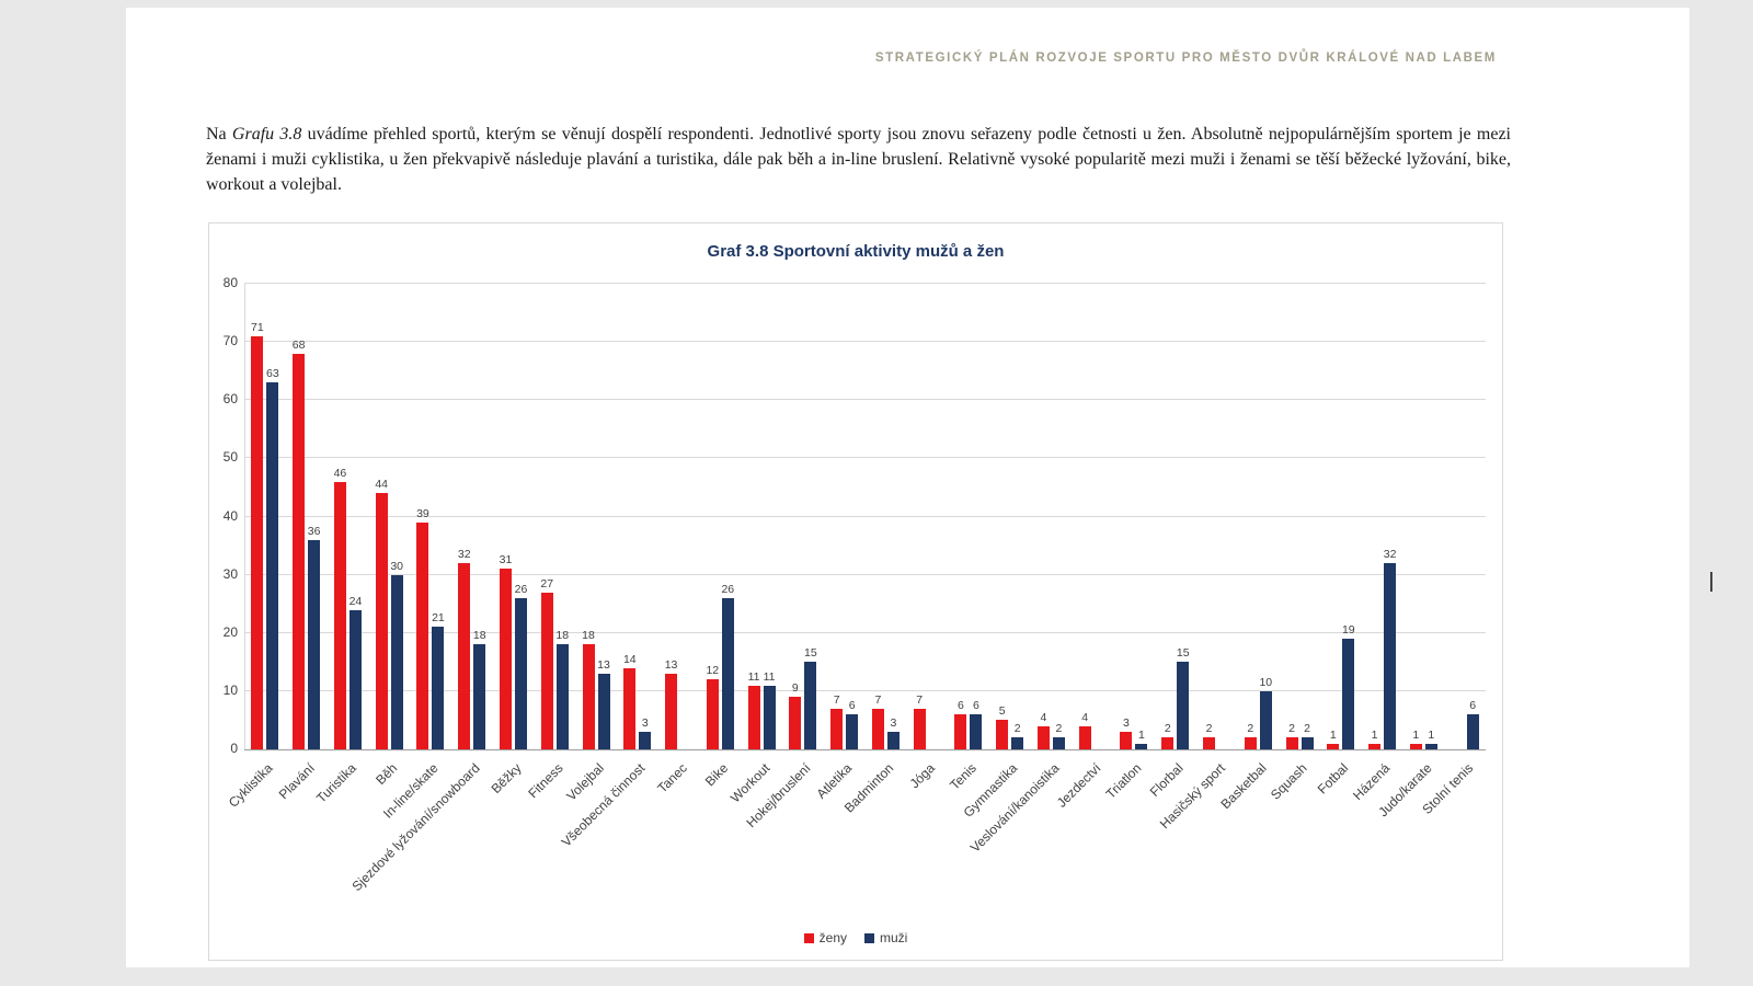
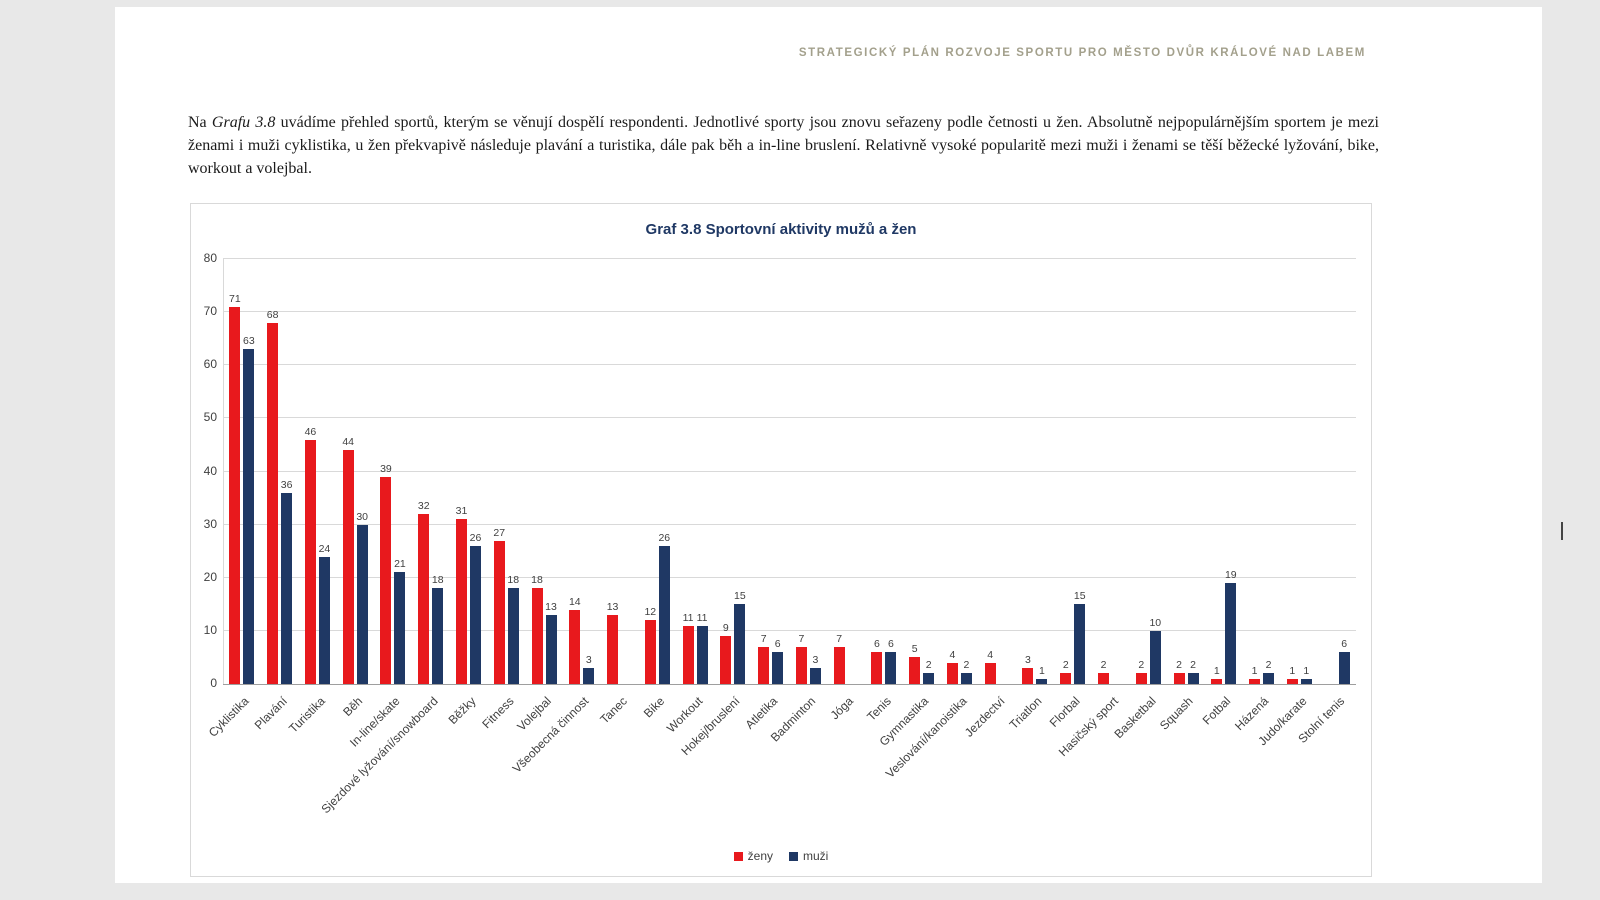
muži/Házená: 32 -> 2
